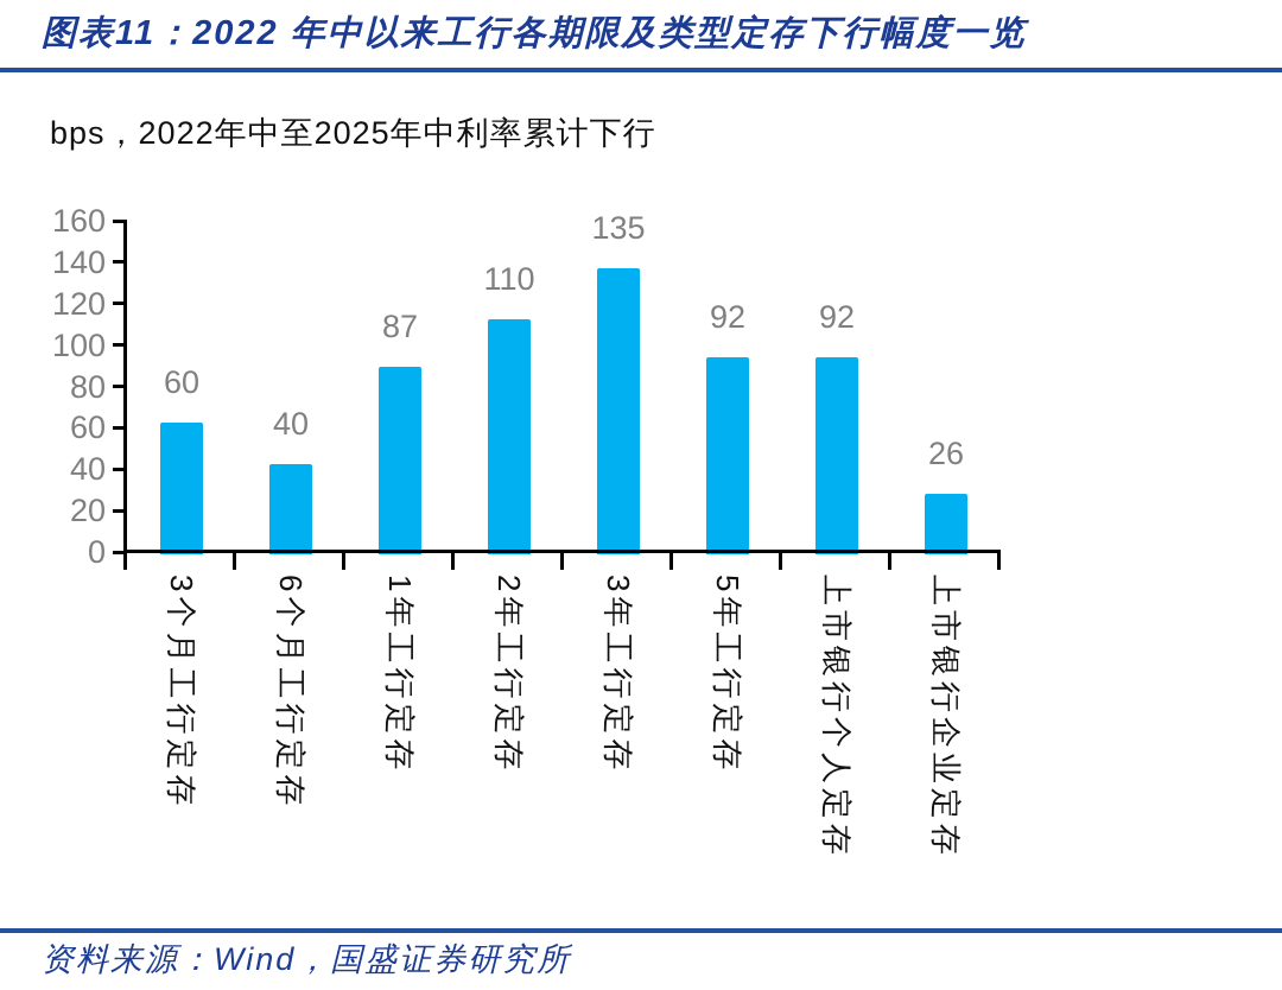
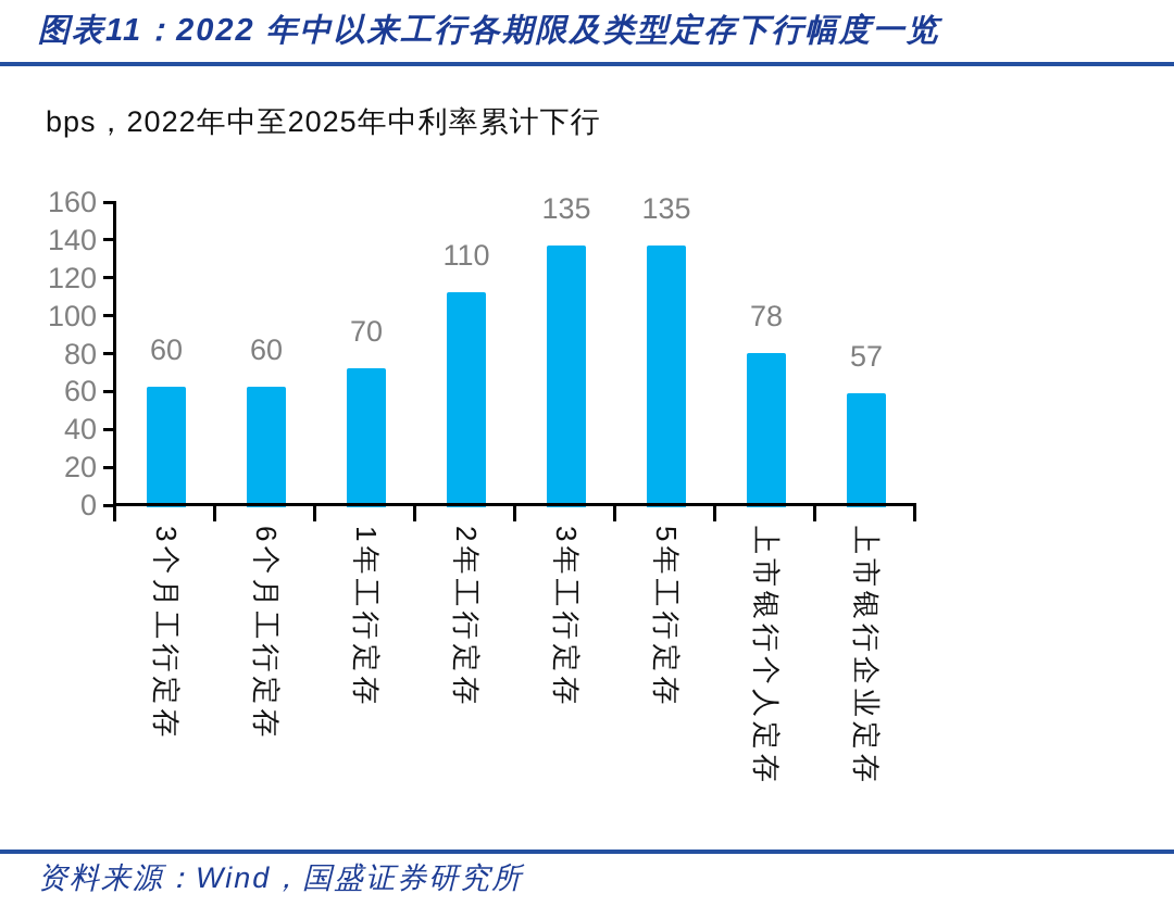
6个月工行定存: 40 -> 60
1年工行定存: 87 -> 70
5年工行定存: 92 -> 135
上市银行个人定存: 92 -> 78
上市银行企业定存: 26 -> 57
